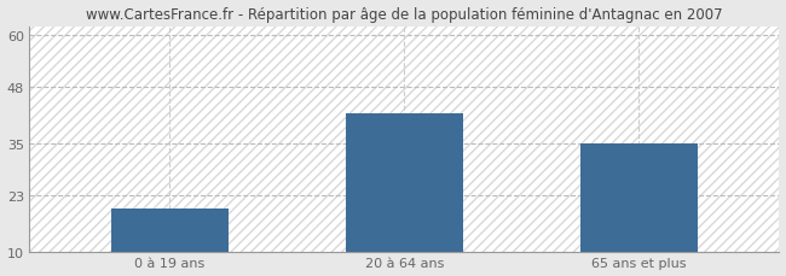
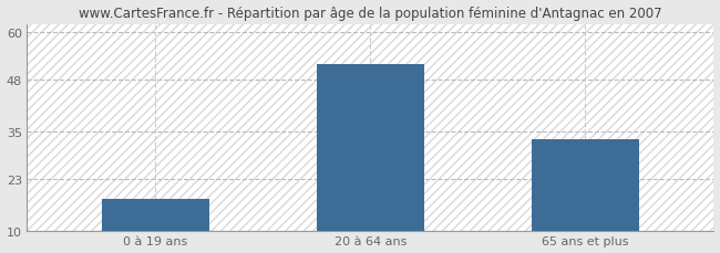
0 à 19 ans: 20 -> 18
20 à 64 ans: 42 -> 52
65 ans et plus: 35 -> 33
